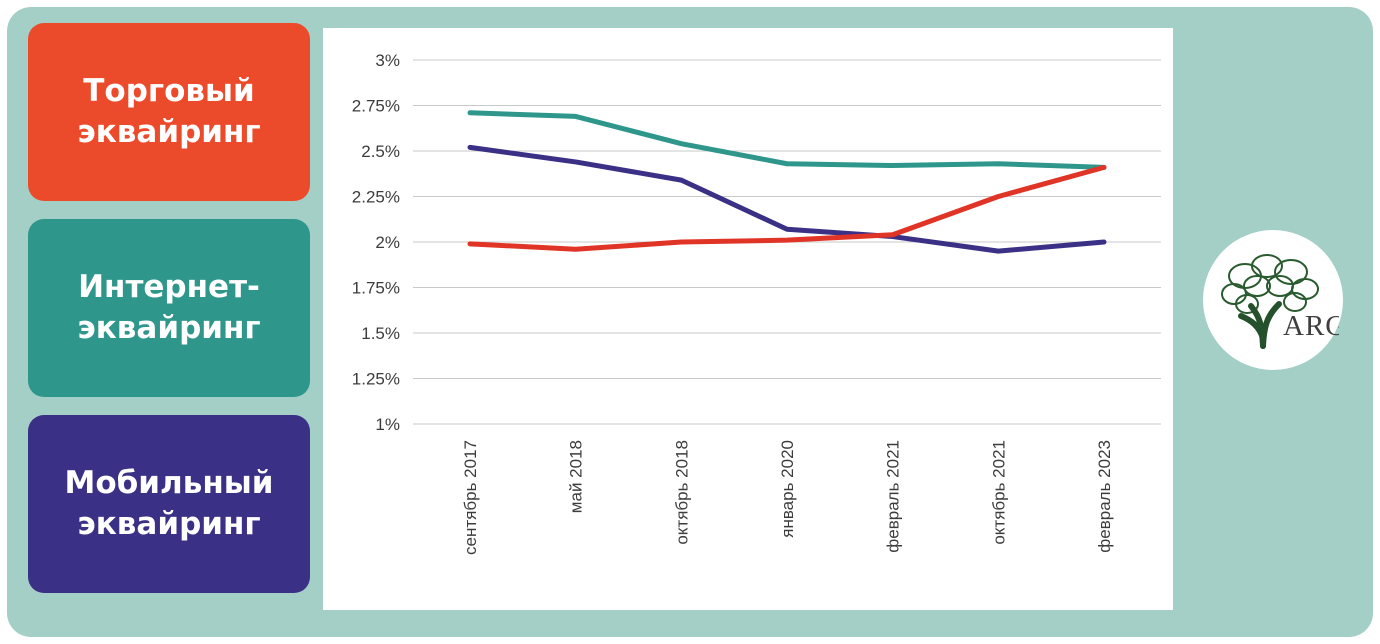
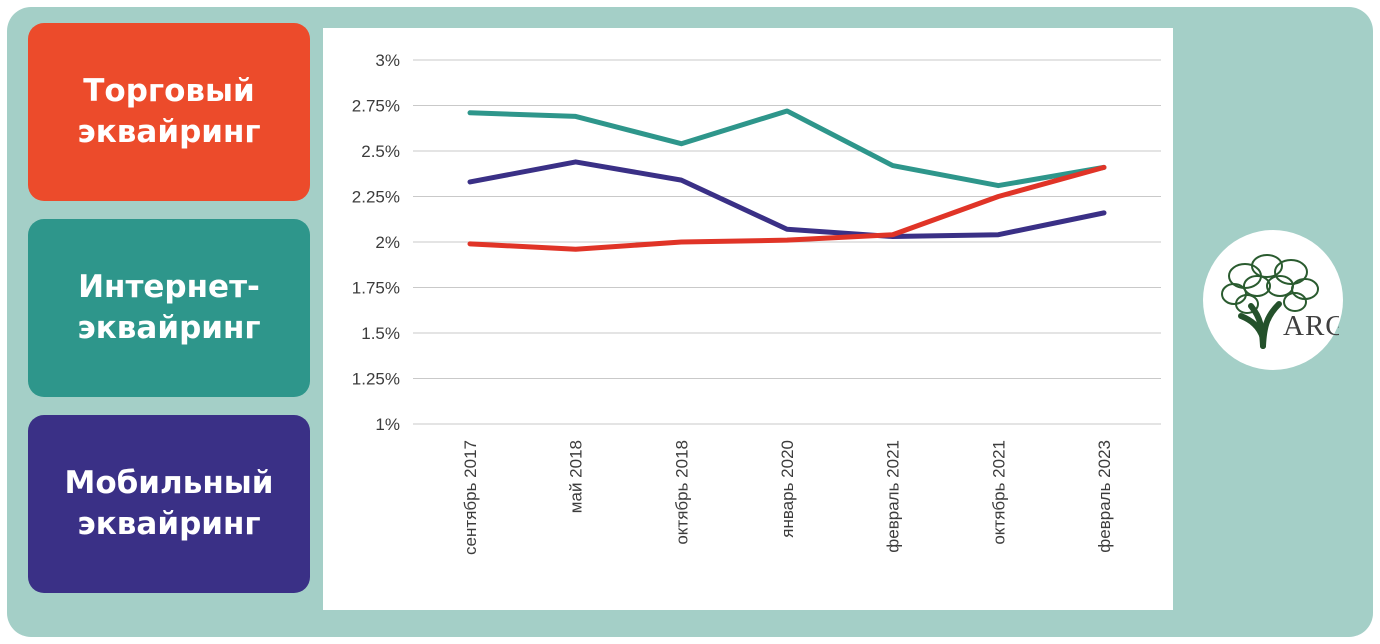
Мобильный эквайринг/сентябрь 2017: 2.52% -> 2.33%
Интернет-эквайринг/январь 2020: 2.43% -> 2.72%
Интернет-эквайринг/октябрь 2021: 2.43% -> 2.31%
Мобильный эквайринг/октябрь 2021: 1.95% -> 2.04%
Мобильный эквайринг/февраль 2023: 2.00% -> 2.16%
